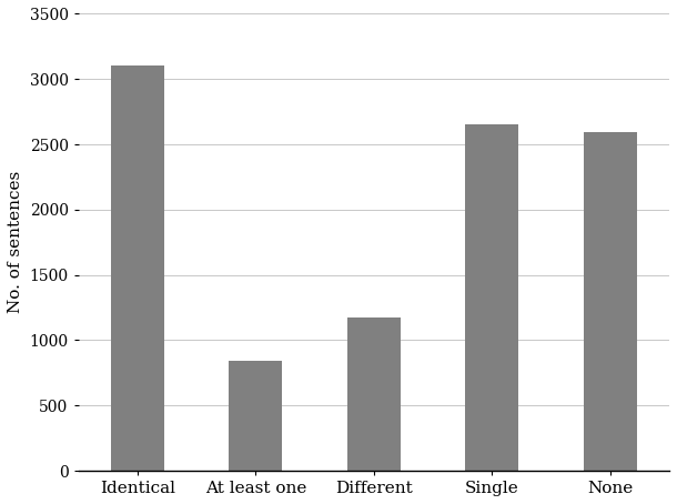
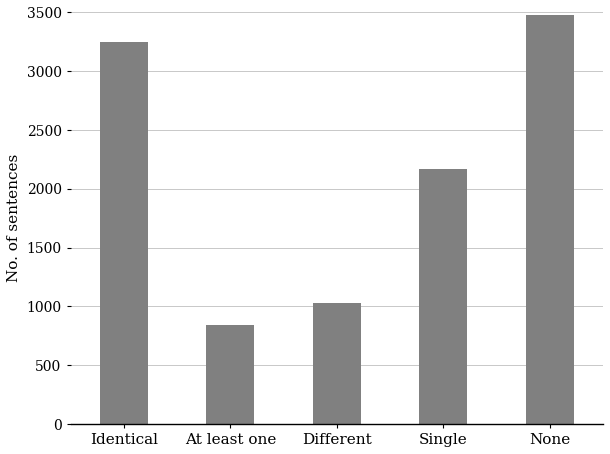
Identical: 3100 -> 3250
Different: 1170 -> 1030
Single: 2650 -> 2170
None: 2590 -> 3480
